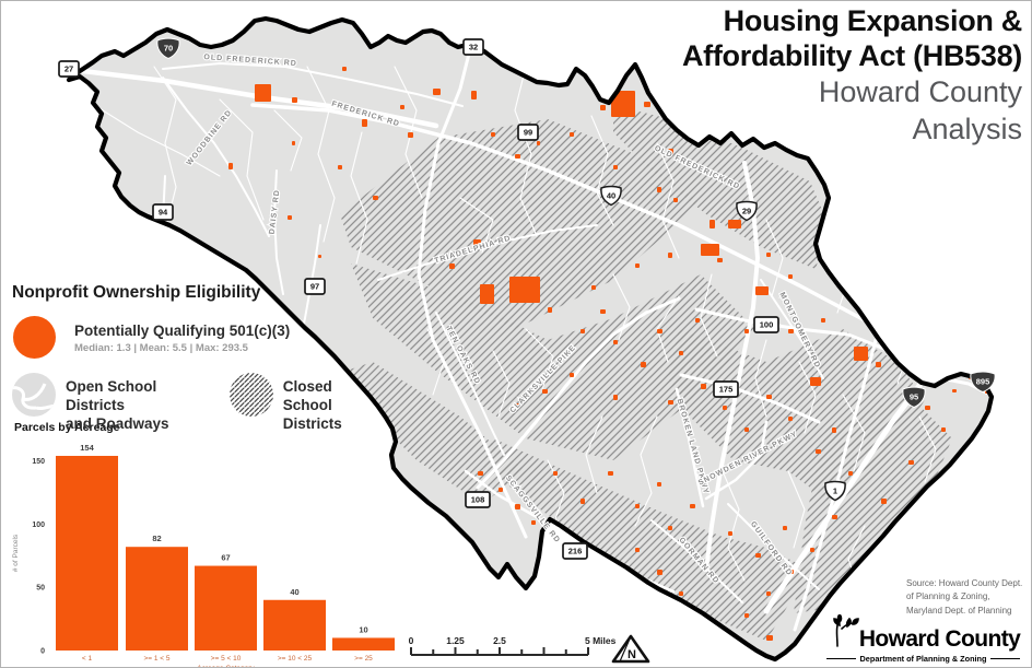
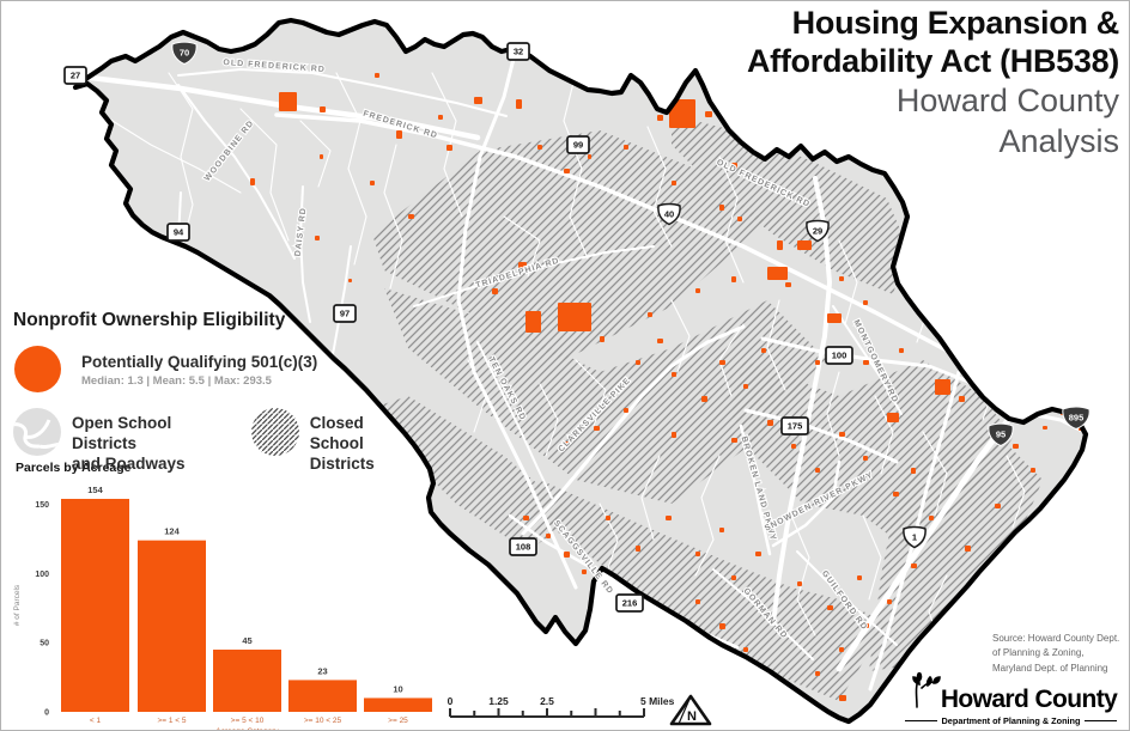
>= 1 < 5: 82 -> 124
>= 5 < 10: 67 -> 45
>= 10 < 25: 40 -> 23
